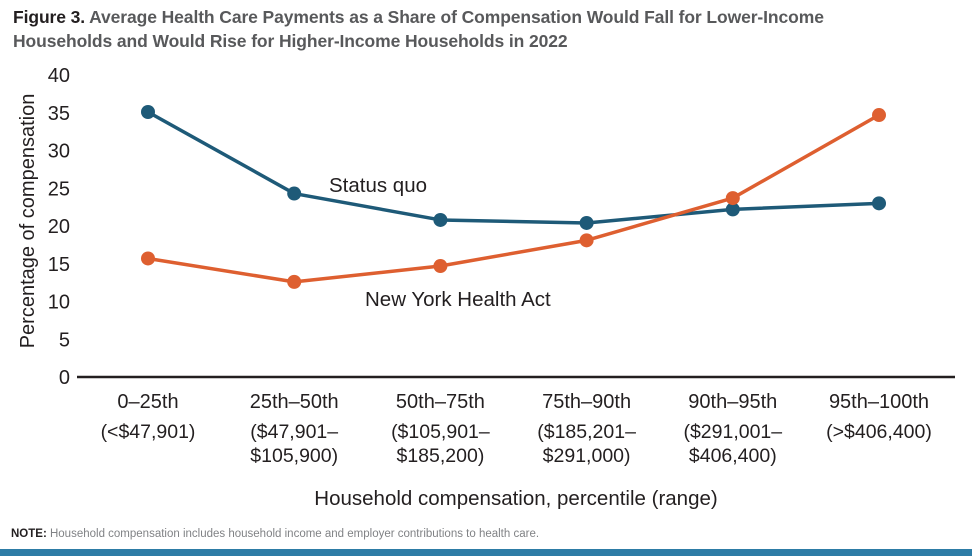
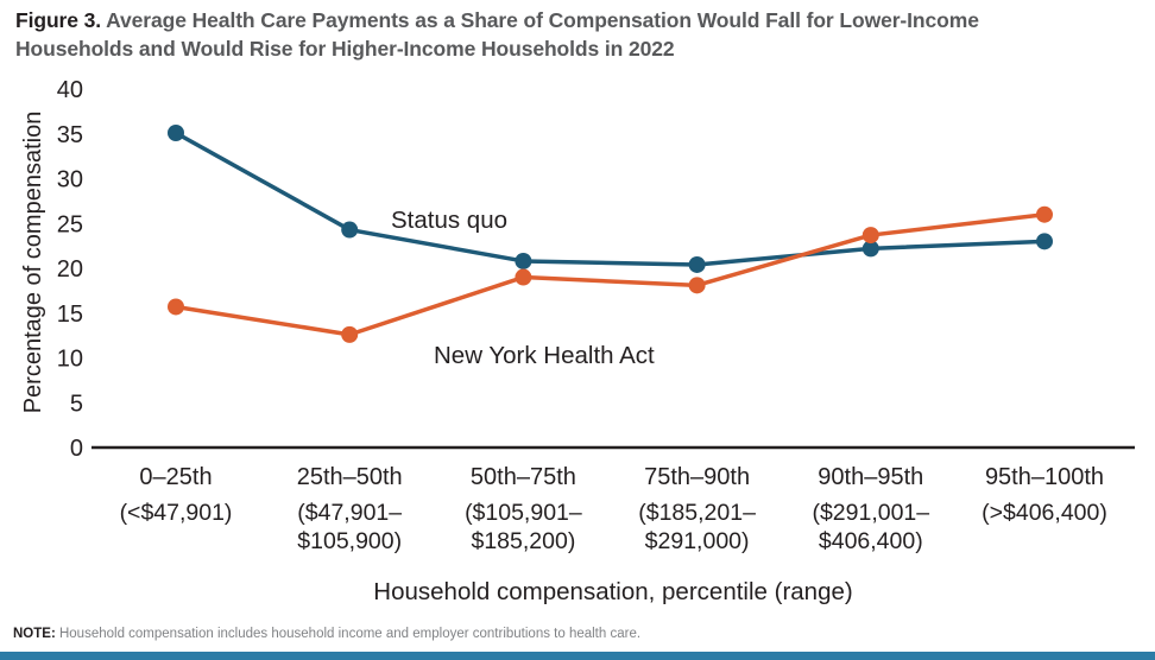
New York Health Act/50th–75th: 15 -> 19
New York Health Act/95th–100th: 35 -> 26
